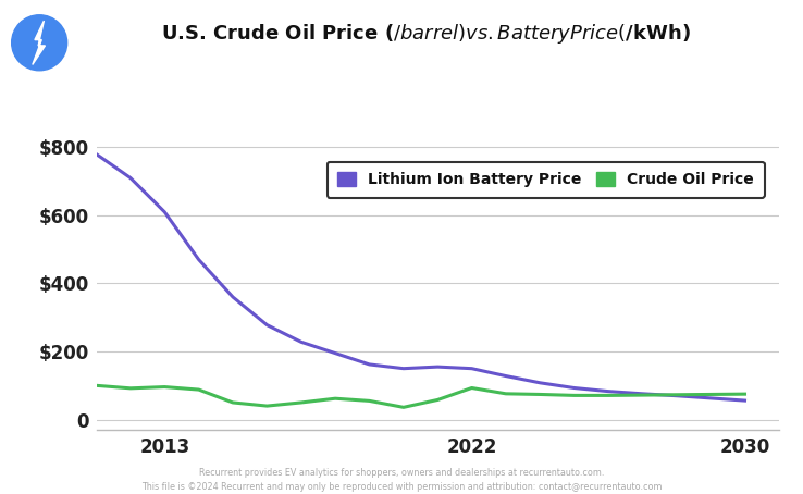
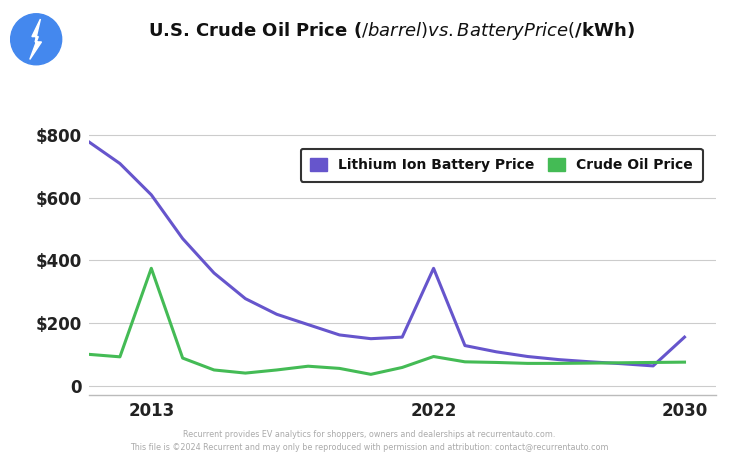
Crude Oil Price/2013: $96 -> $375
Lithium Ion Battery Price/2022: $150 -> $375
Lithium Ion Battery Price/2030: $56 -> $155
